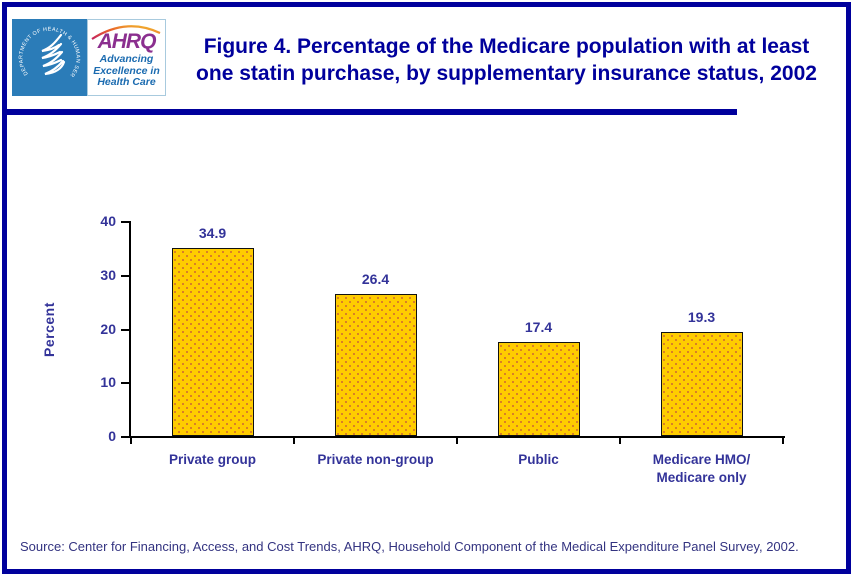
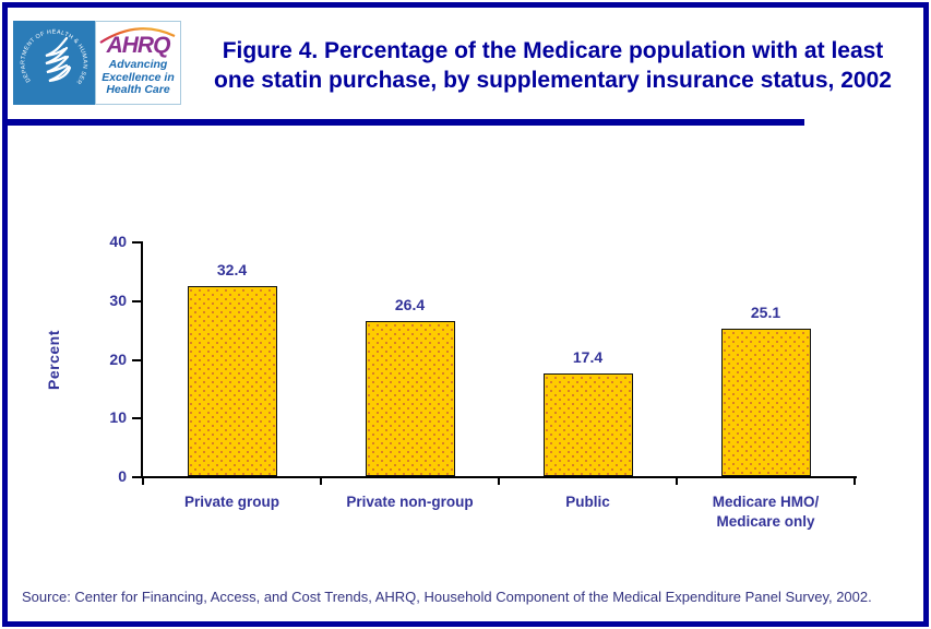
Private group: 34.9 -> 32.4
Medicare HMO/ Medicare only: 19.3 -> 25.1
